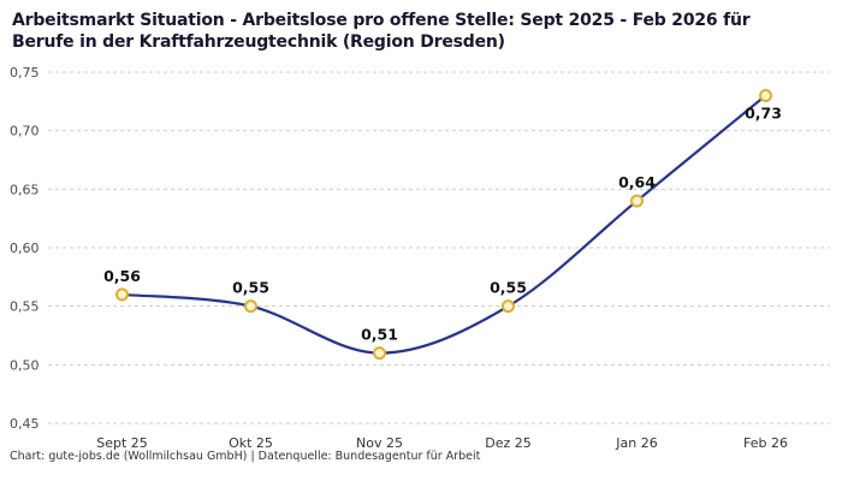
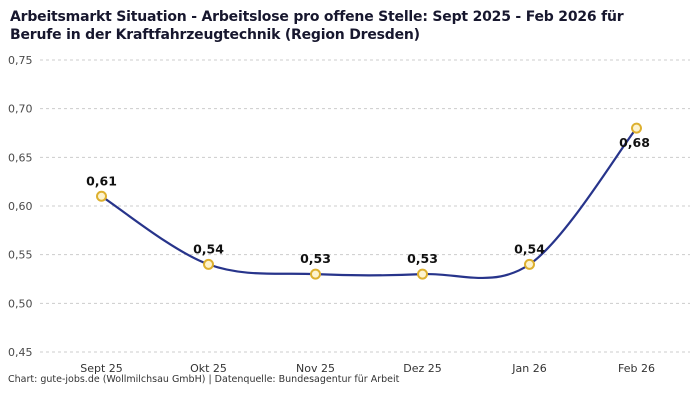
Sept 25: 0,56 -> 0,61
Okt 25: 0,55 -> 0,54
Nov 25: 0,51 -> 0,53
Dez 25: 0,55 -> 0,53
Jan 26: 0,64 -> 0,54
Feb 26: 0,73 -> 0,68
